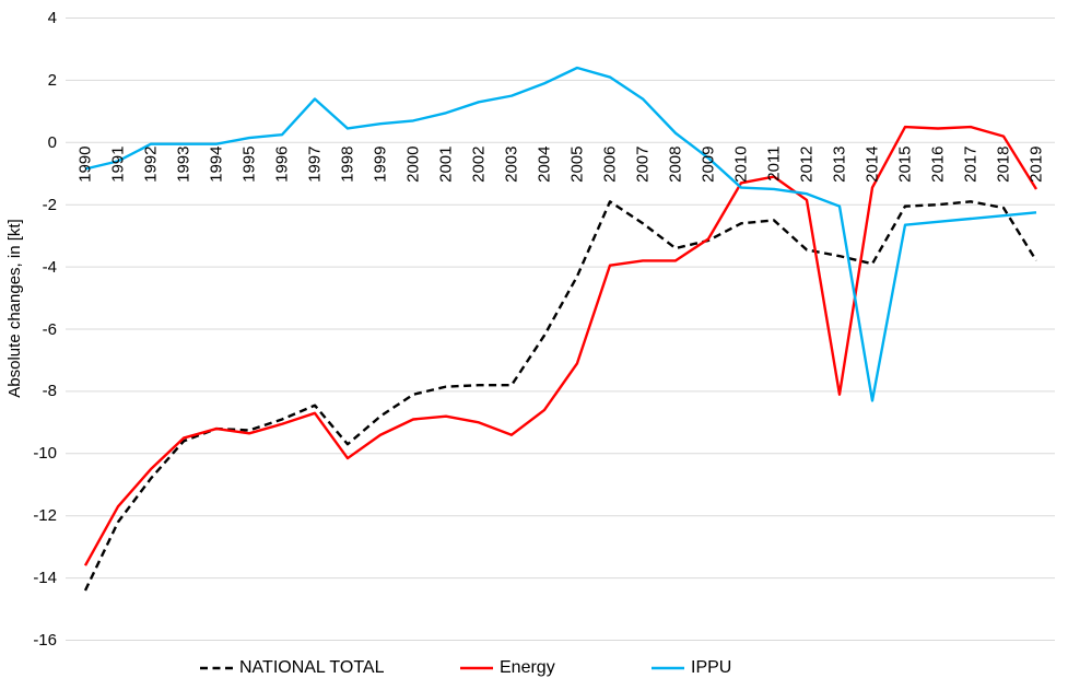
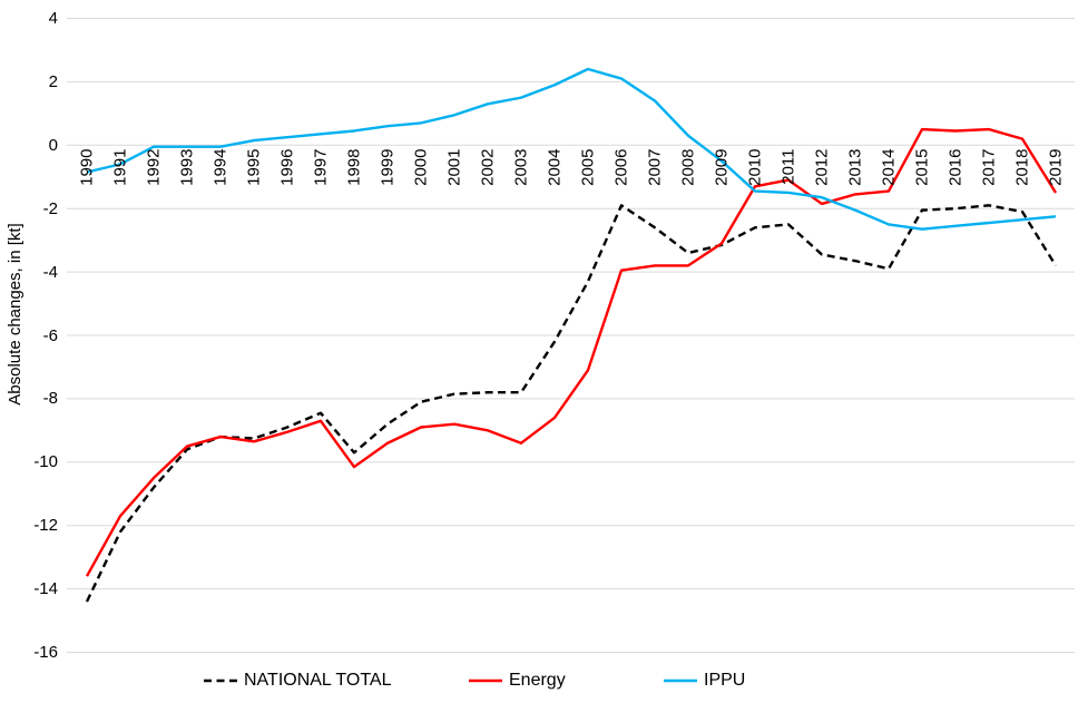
IPPU/1997: 1.4 -> 0.3
Energy/2013: -8.1 -> -1.6
IPPU/2014: -8.3 -> -2.5
